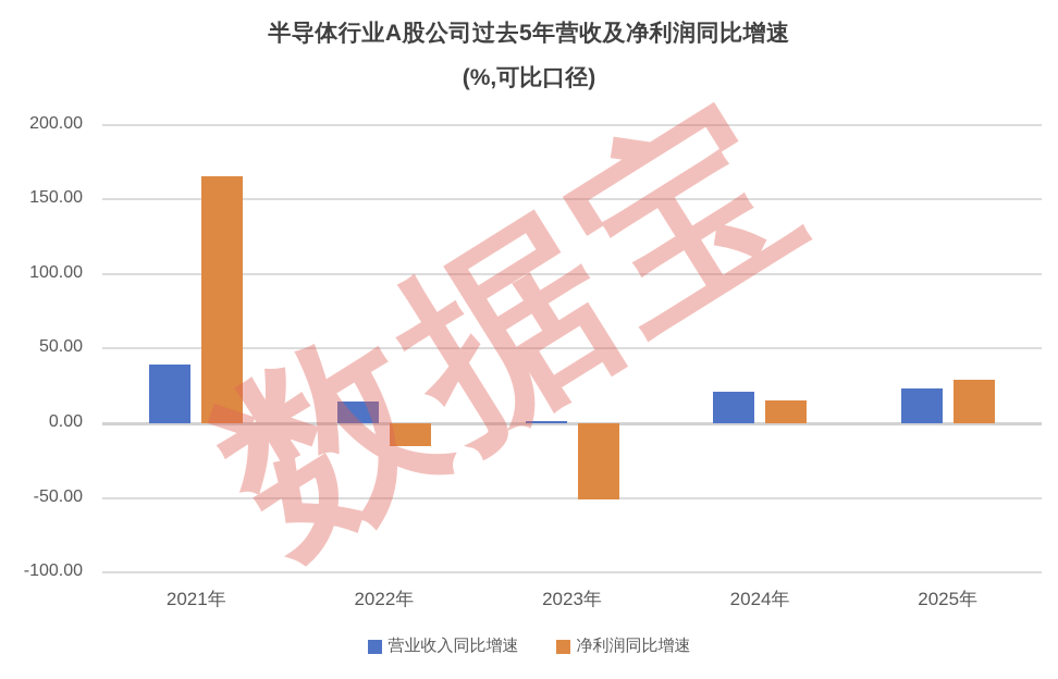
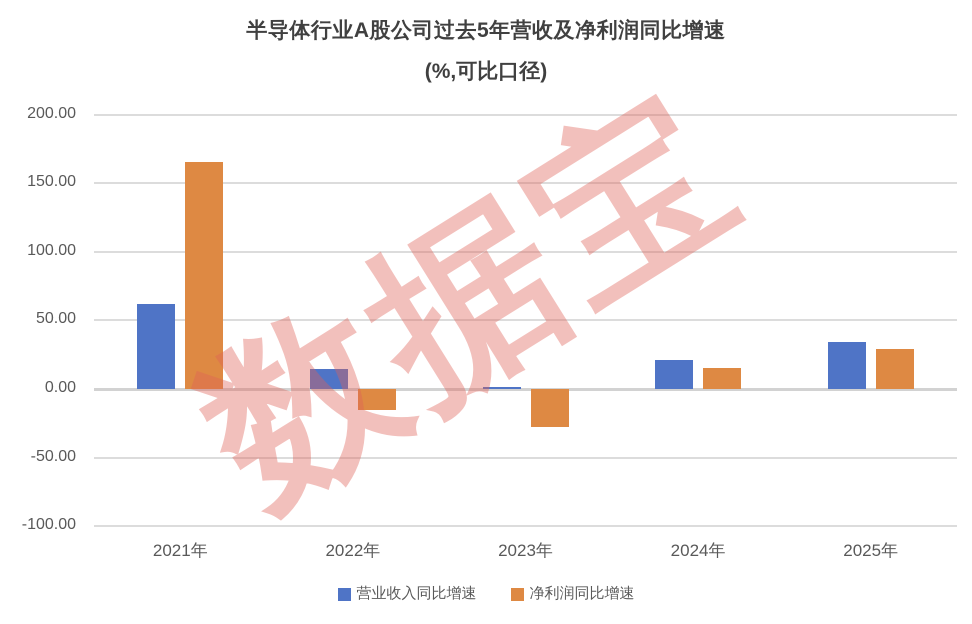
营业收入同比增速/2021年: 40 -> 62
净利润同比增速/2023年: -51 -> -28
营业收入同比增速/2025年: 23 -> 34
